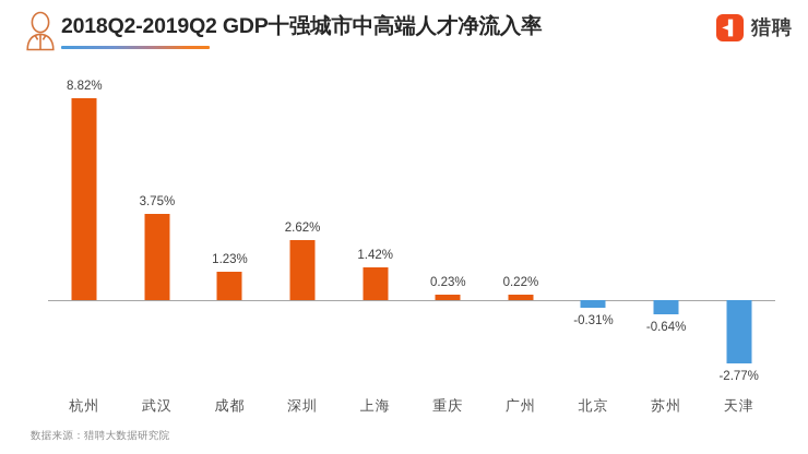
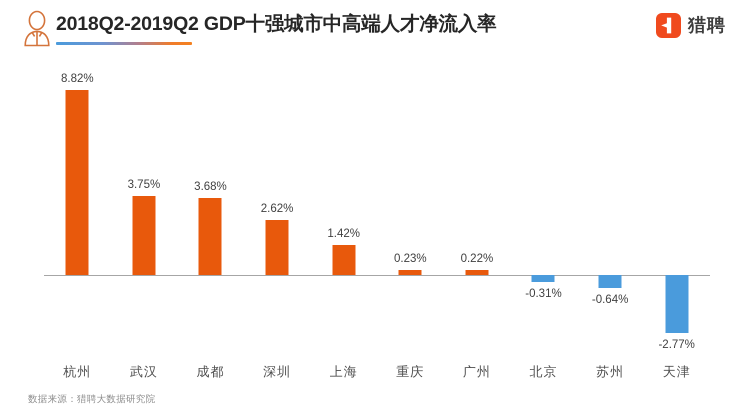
成都: 1.23% -> 3.68%
